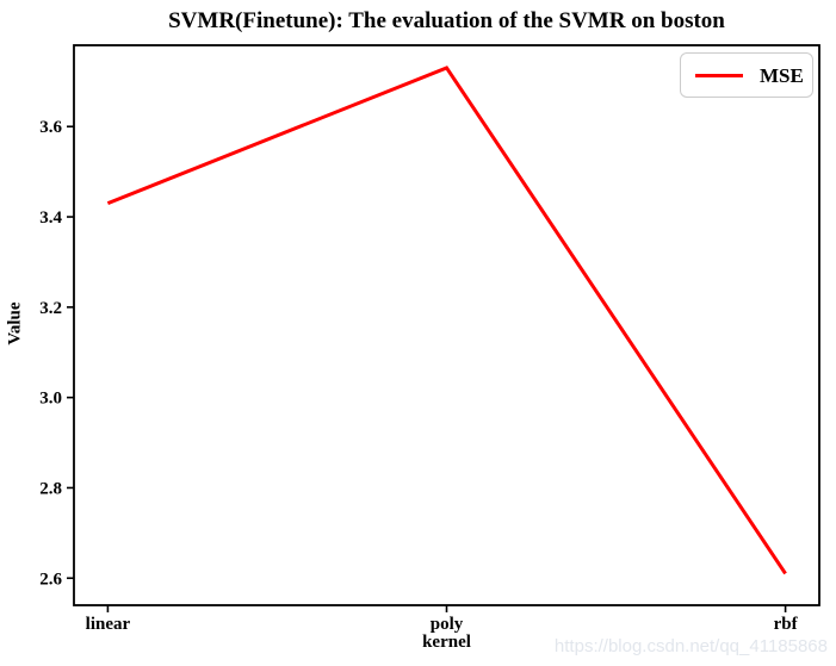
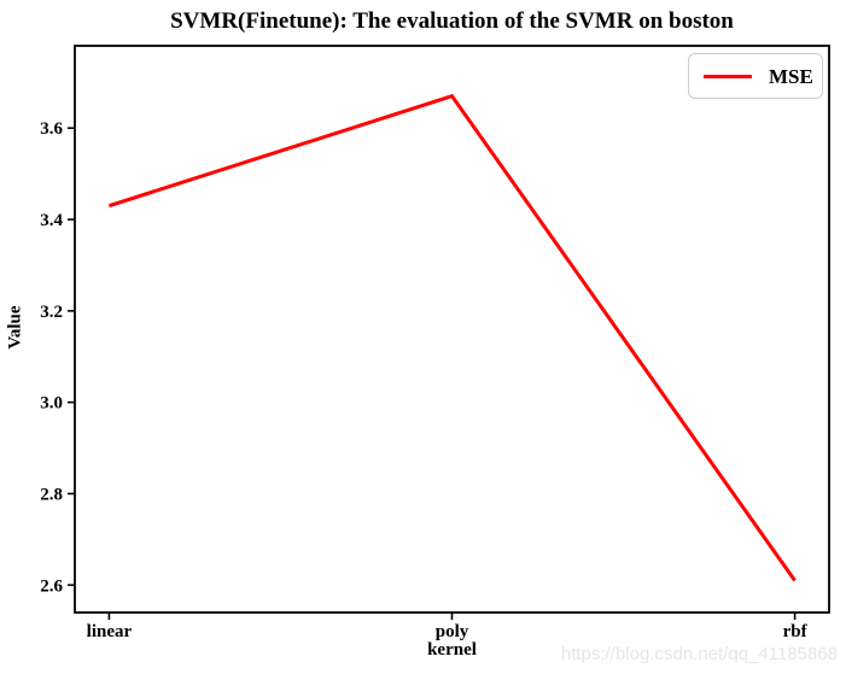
poly: 3.73 -> 3.67
